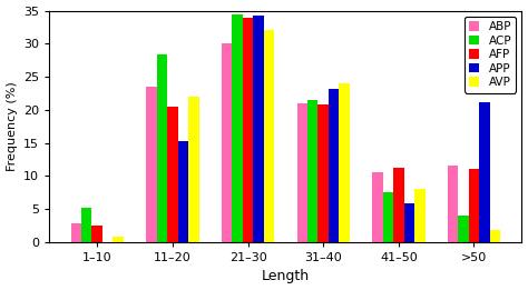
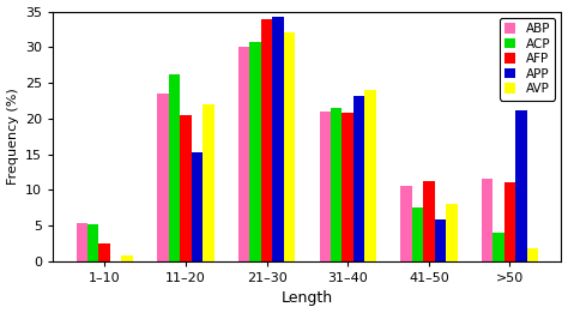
ABP/1–10: 2.8 -> 5.4
ACP/11–20: 28.3 -> 26.2
ACP/21–30: 34.5 -> 30.8
